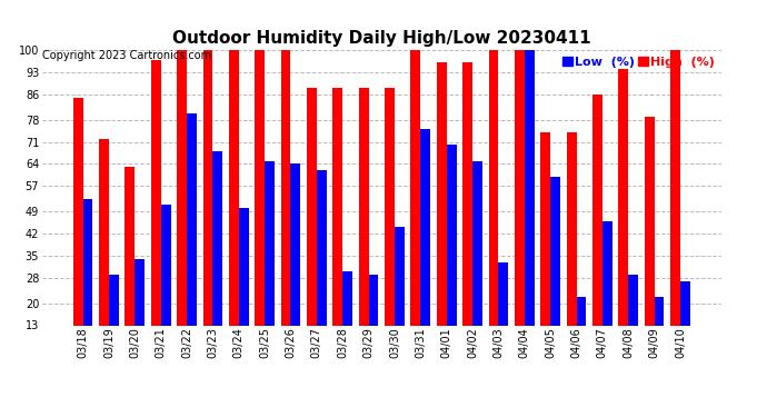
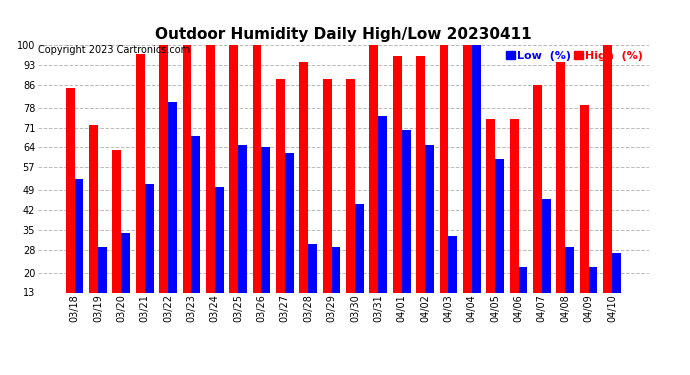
High (%)/03/28: 88 -> 94
